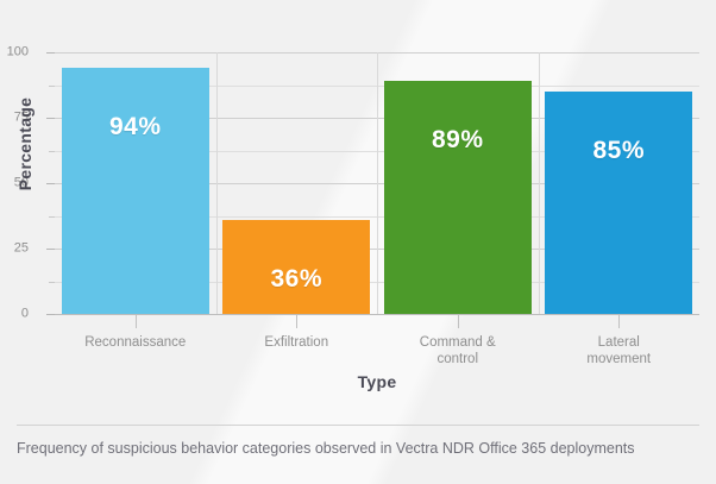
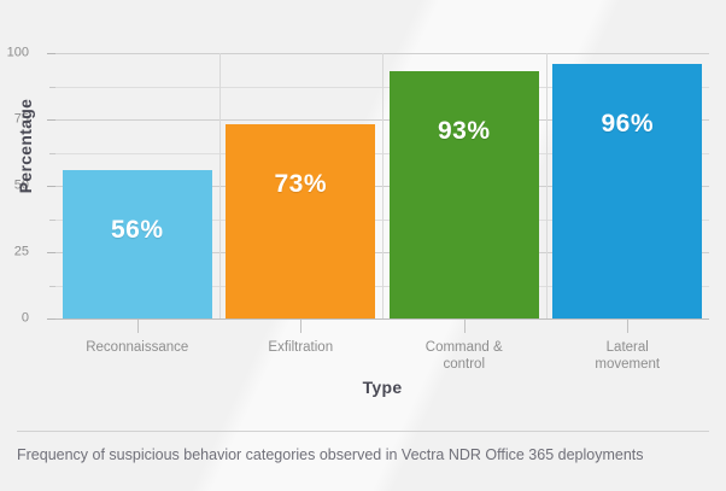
Reconnaissance: 94% -> 56%
Exfiltration: 36% -> 73%
Command & control: 89% -> 93%
Lateral movement: 85% -> 96%
